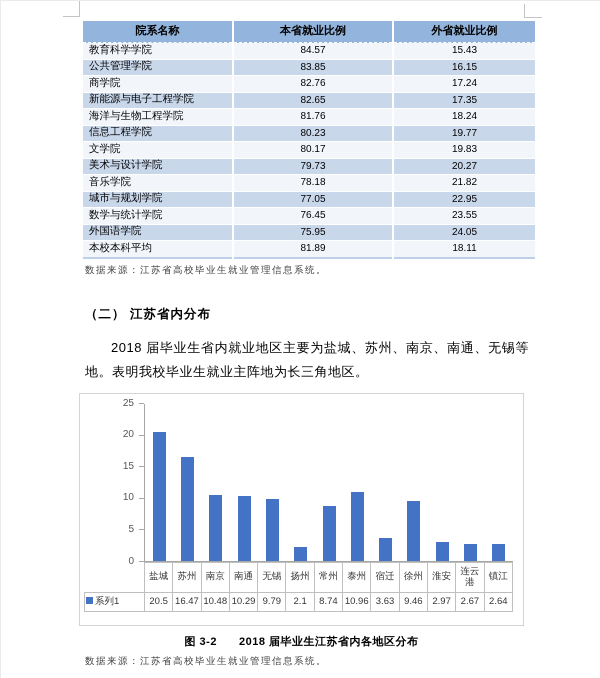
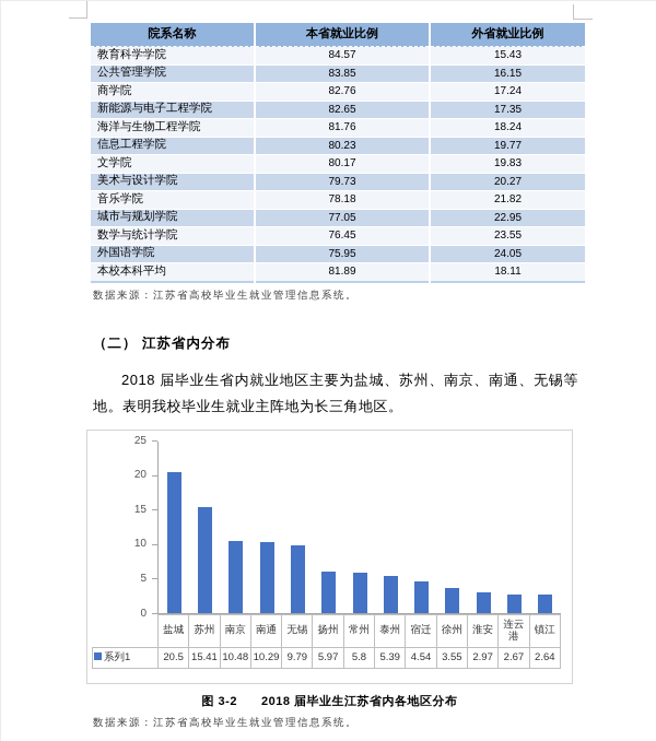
苏州: 16.47 -> 15.41
扬州: 2.1 -> 5.97
常州: 8.74 -> 5.8
泰州: 10.96 -> 5.39
宿迁: 3.63 -> 4.54
徐州: 9.46 -> 3.55
